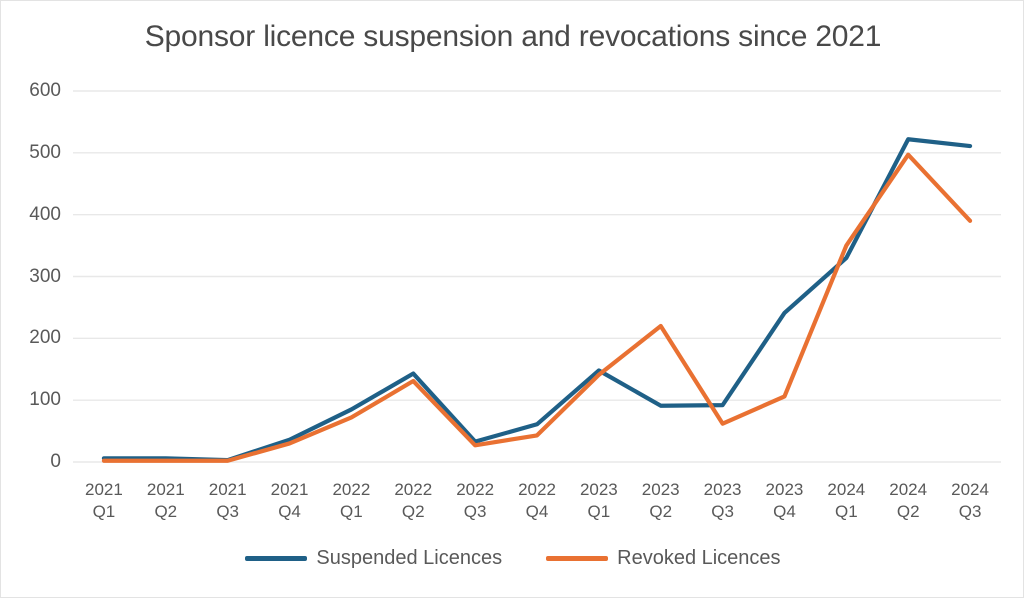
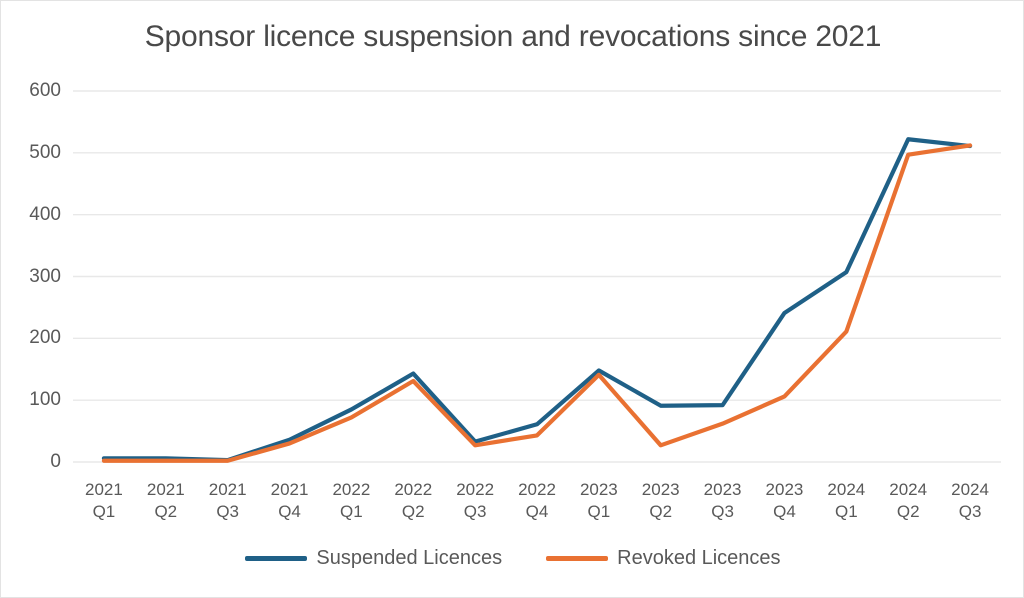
Revoked Licences/2023 Q2: 220 -> 30
Suspended Licences/2024 Q1: 330 -> 310
Revoked Licences/2024 Q1: 350 -> 210
Revoked Licences/2024 Q3: 390 -> 510
